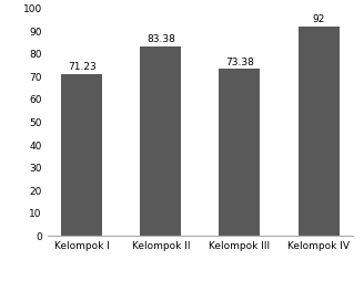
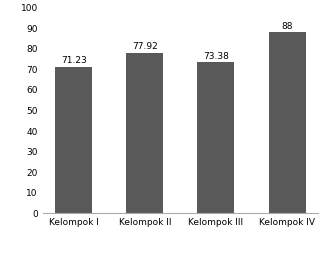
Kelompok II: 83.38 -> 77.92
Kelompok IV: 92 -> 88
